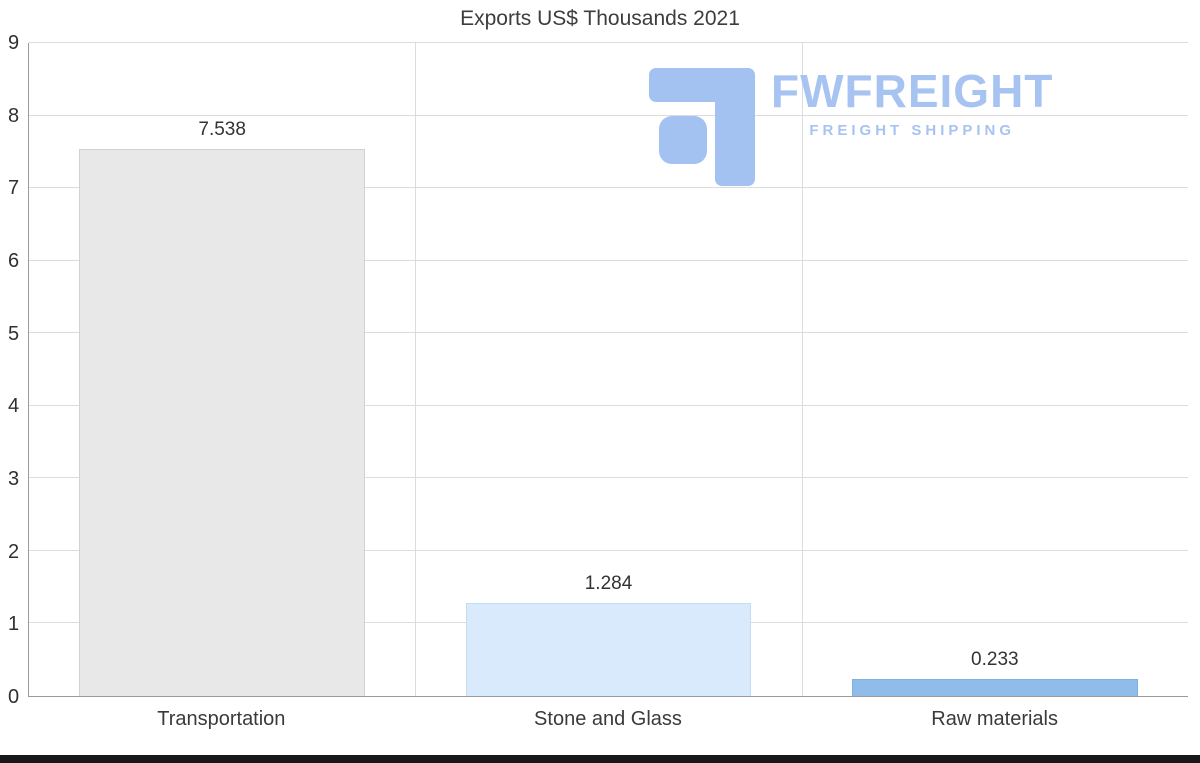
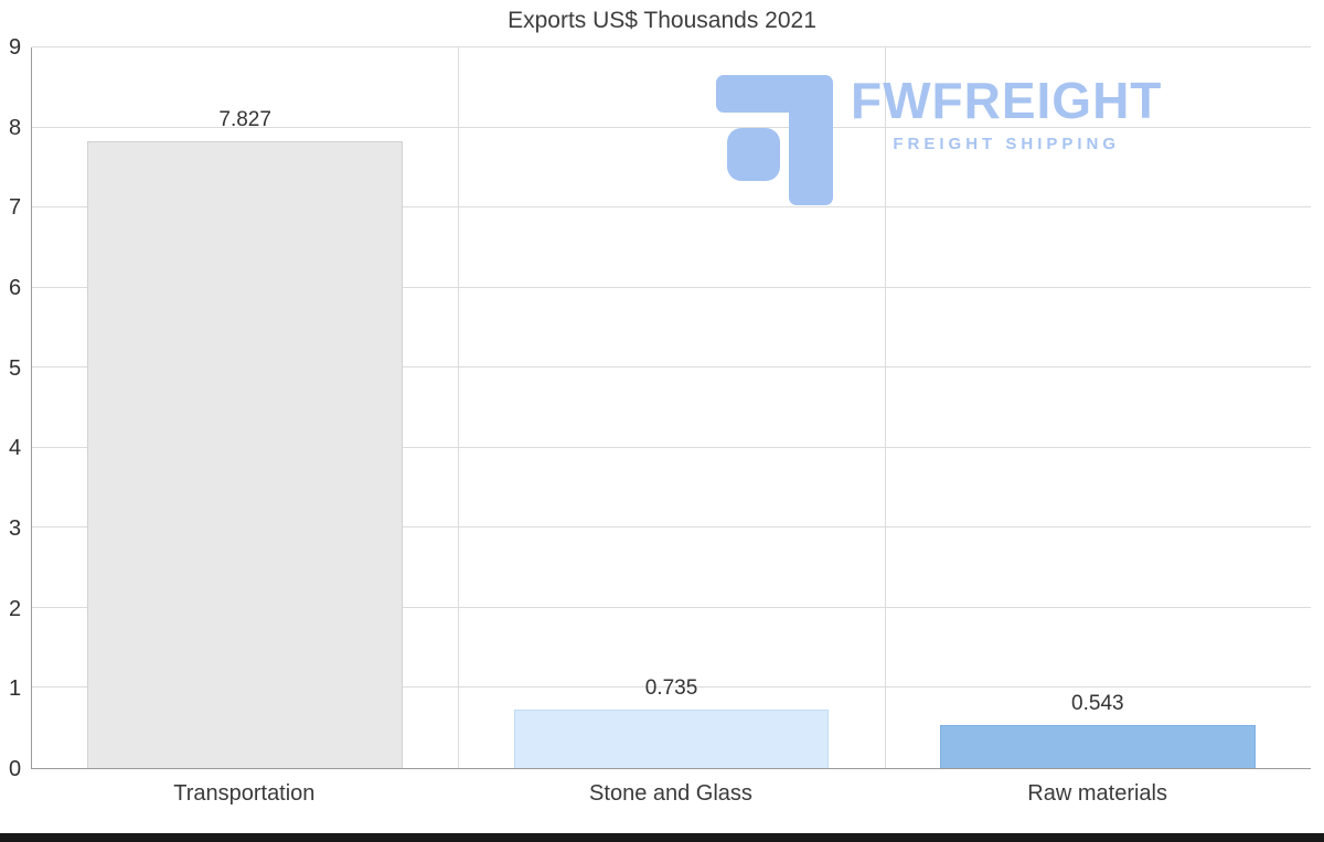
Transportation: 7.538 -> 7.827
Stone and Glass: 1.284 -> 0.735
Raw materials: 0.233 -> 0.543
